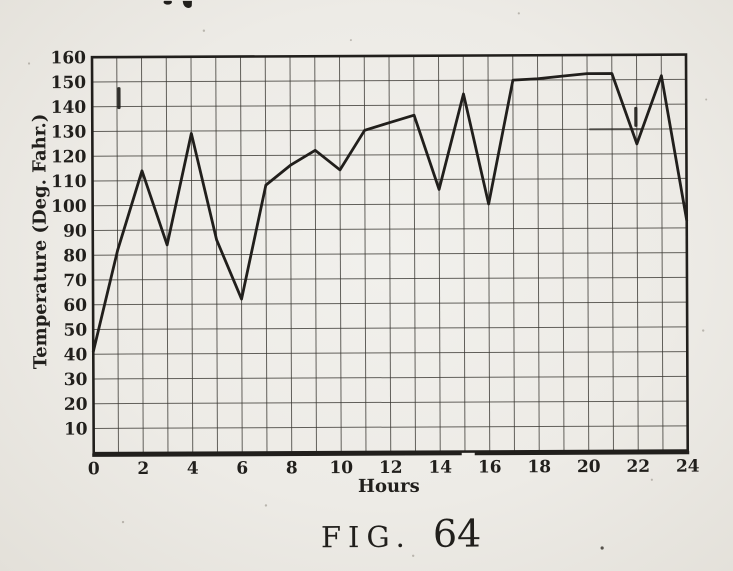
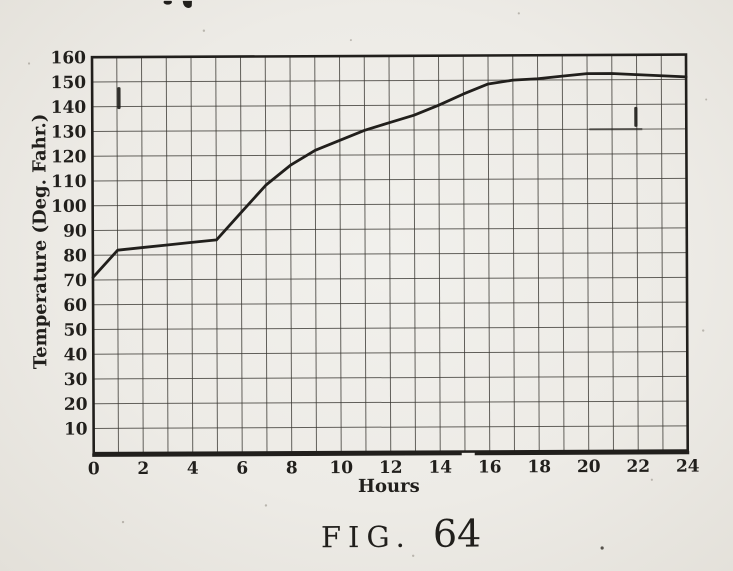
0: 41 -> 71
2: 114 -> 83
4: 129 -> 85
6: 62 -> 97
10: 114 -> 126
14: 106 -> 140
16: 100 -> 148
22: 124 -> 152
24: 93 -> 151
